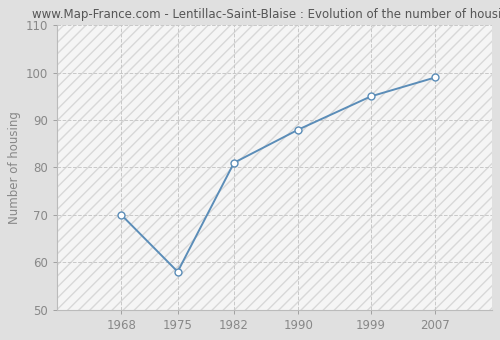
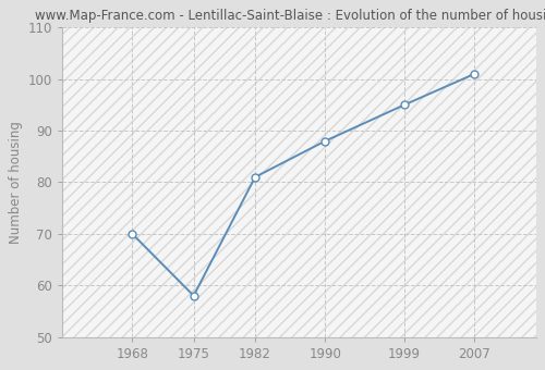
2007: 99 -> 101
